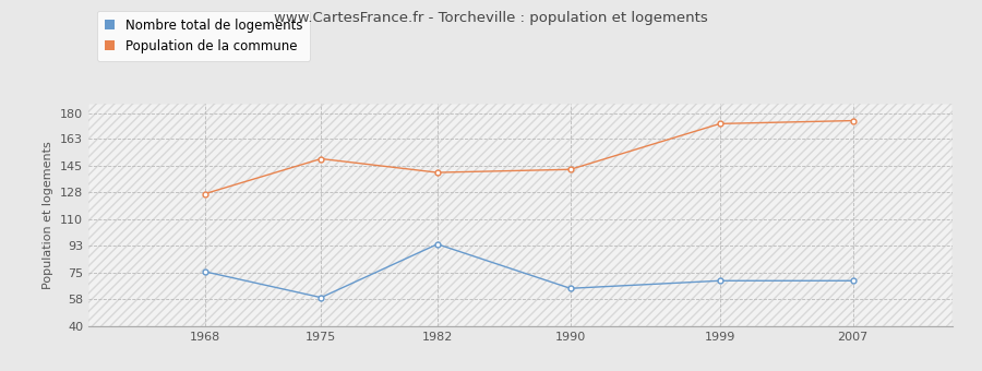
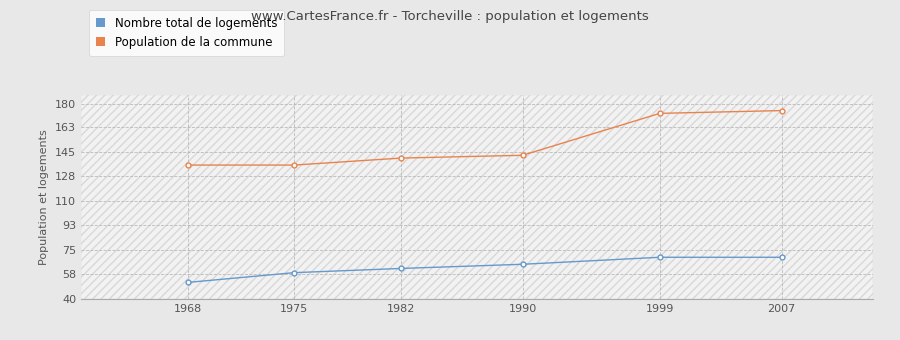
Nombre total de logements/1968: 76 -> 52
Population de la commune/1968: 127 -> 136
Population de la commune/1975: 150 -> 136
Nombre total de logements/1982: 94 -> 62
